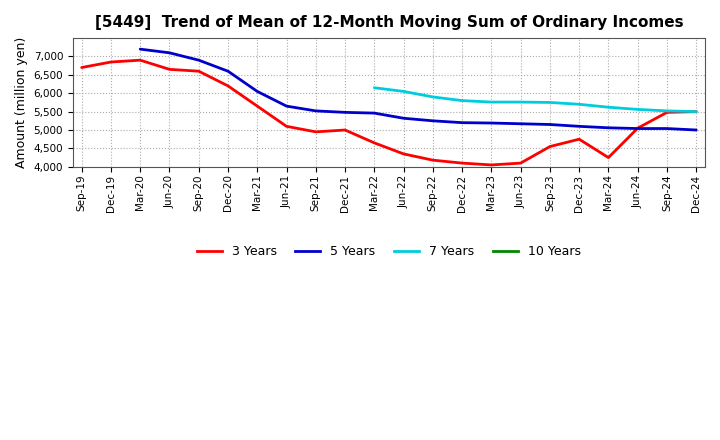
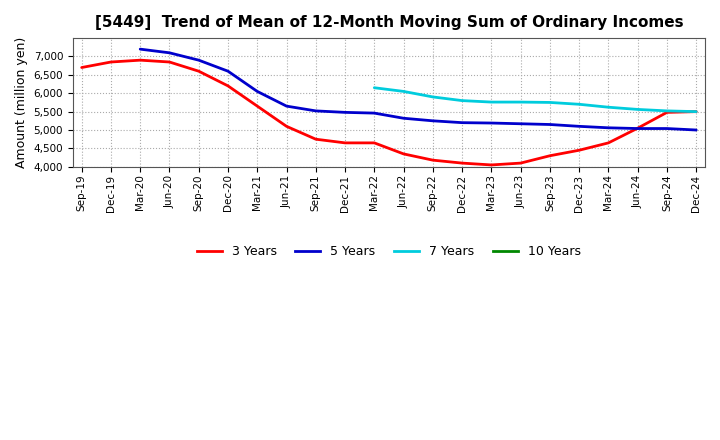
3 Years/Jun-20: 6,650 -> 6,850
3 Years/Sep-21: 4,950 -> 4,750
3 Years/Dec-21: 5,000 -> 4,650
3 Years/Sep-23: 4,550 -> 4,300
3 Years/Dec-23: 4,750 -> 4,450
3 Years/Mar-24: 4,250 -> 4,650
